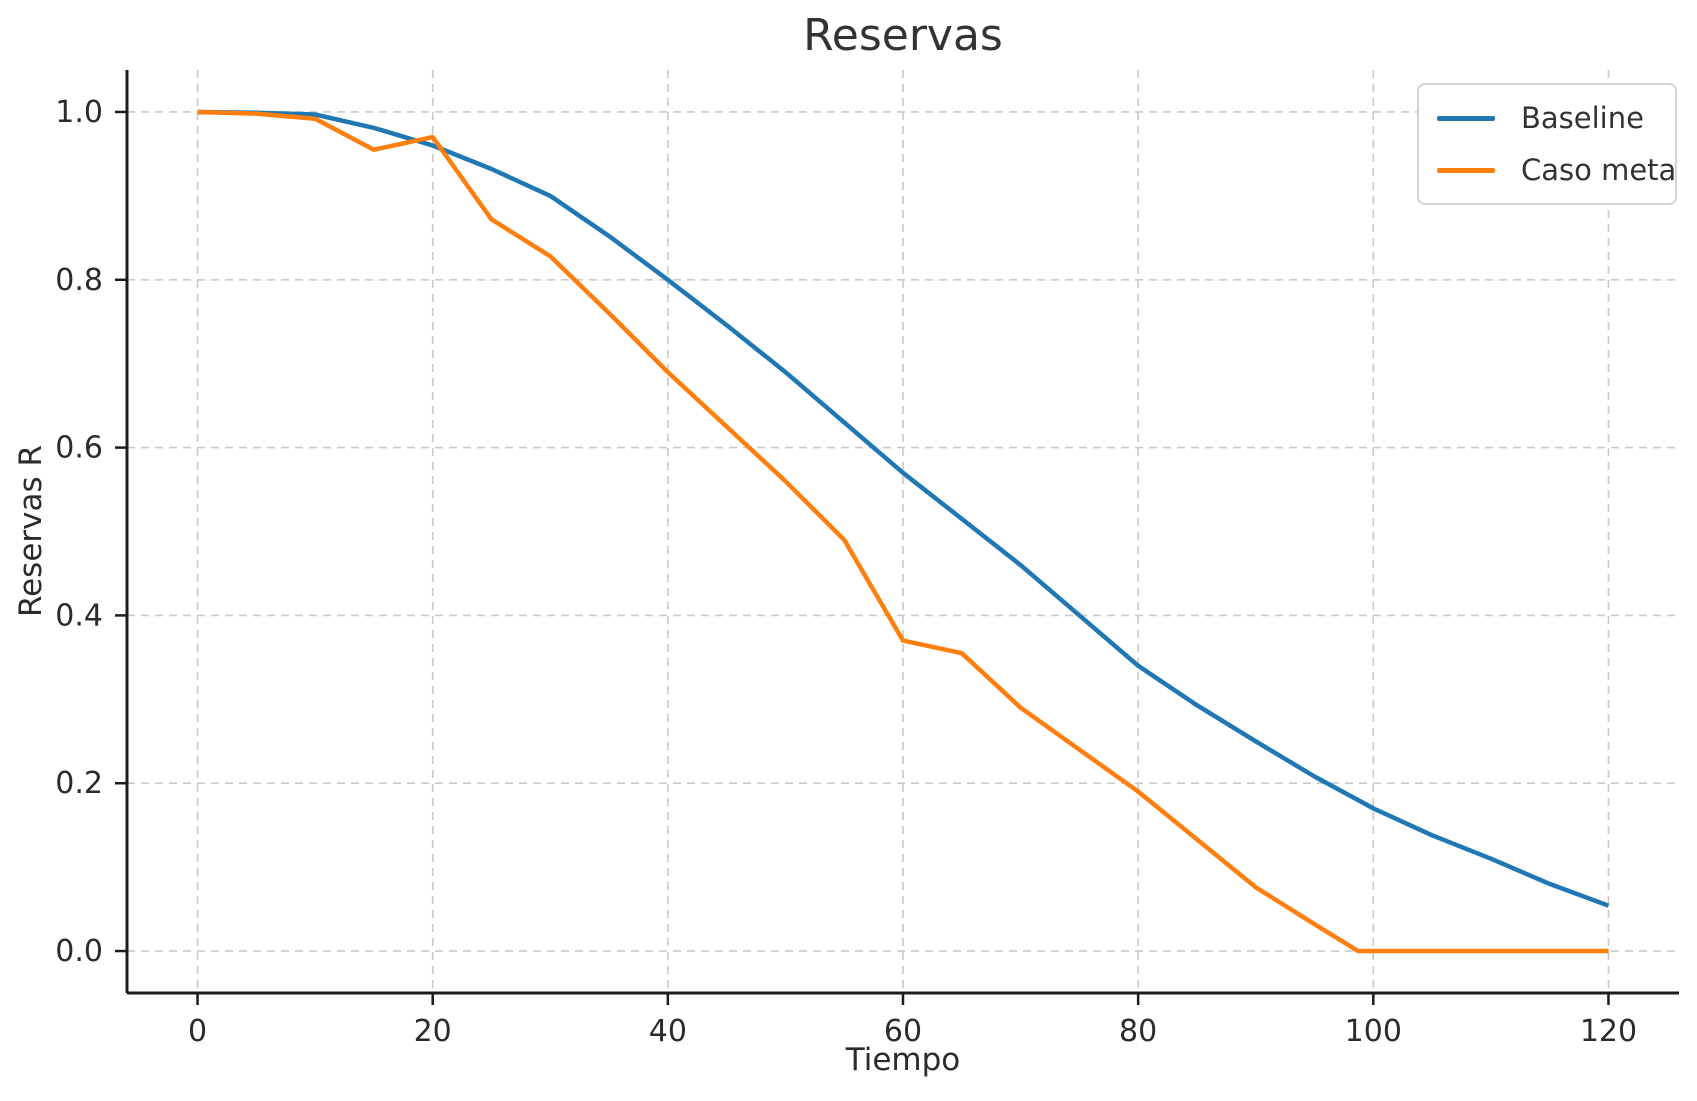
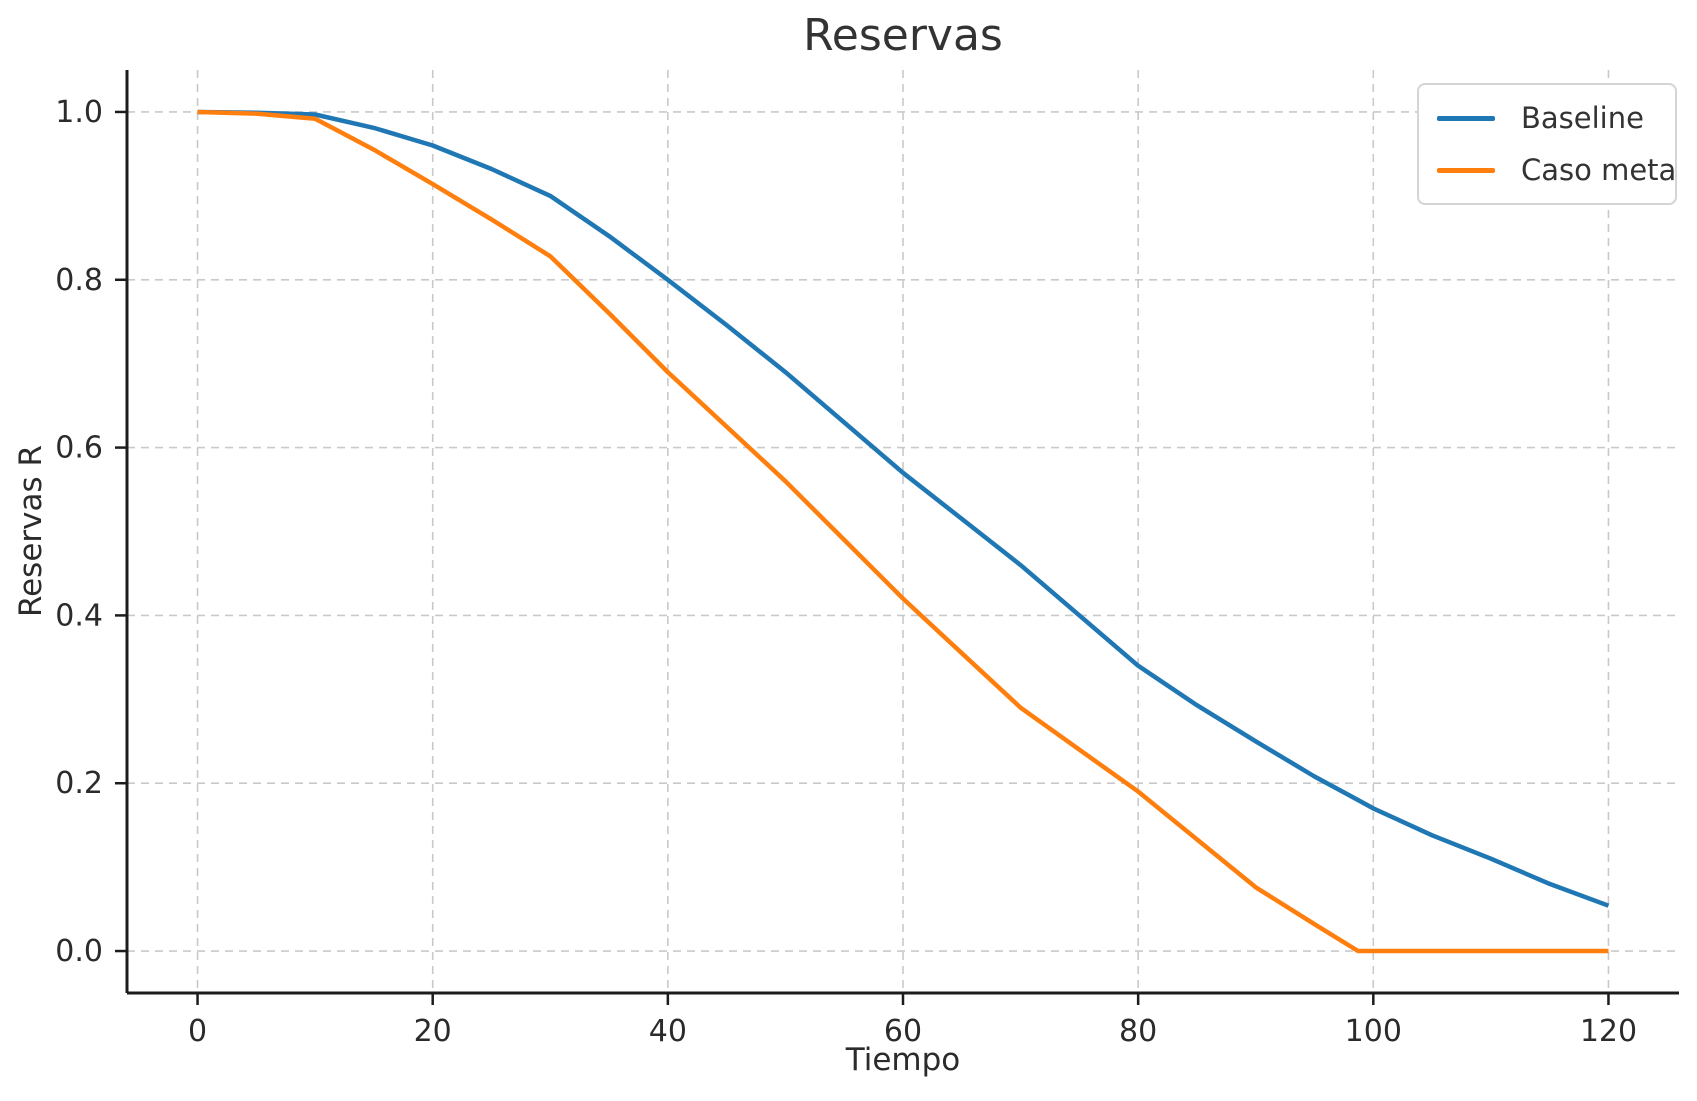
Caso meta/20: 0.97 -> 0.91
Caso meta/60: 0.37 -> 0.42
